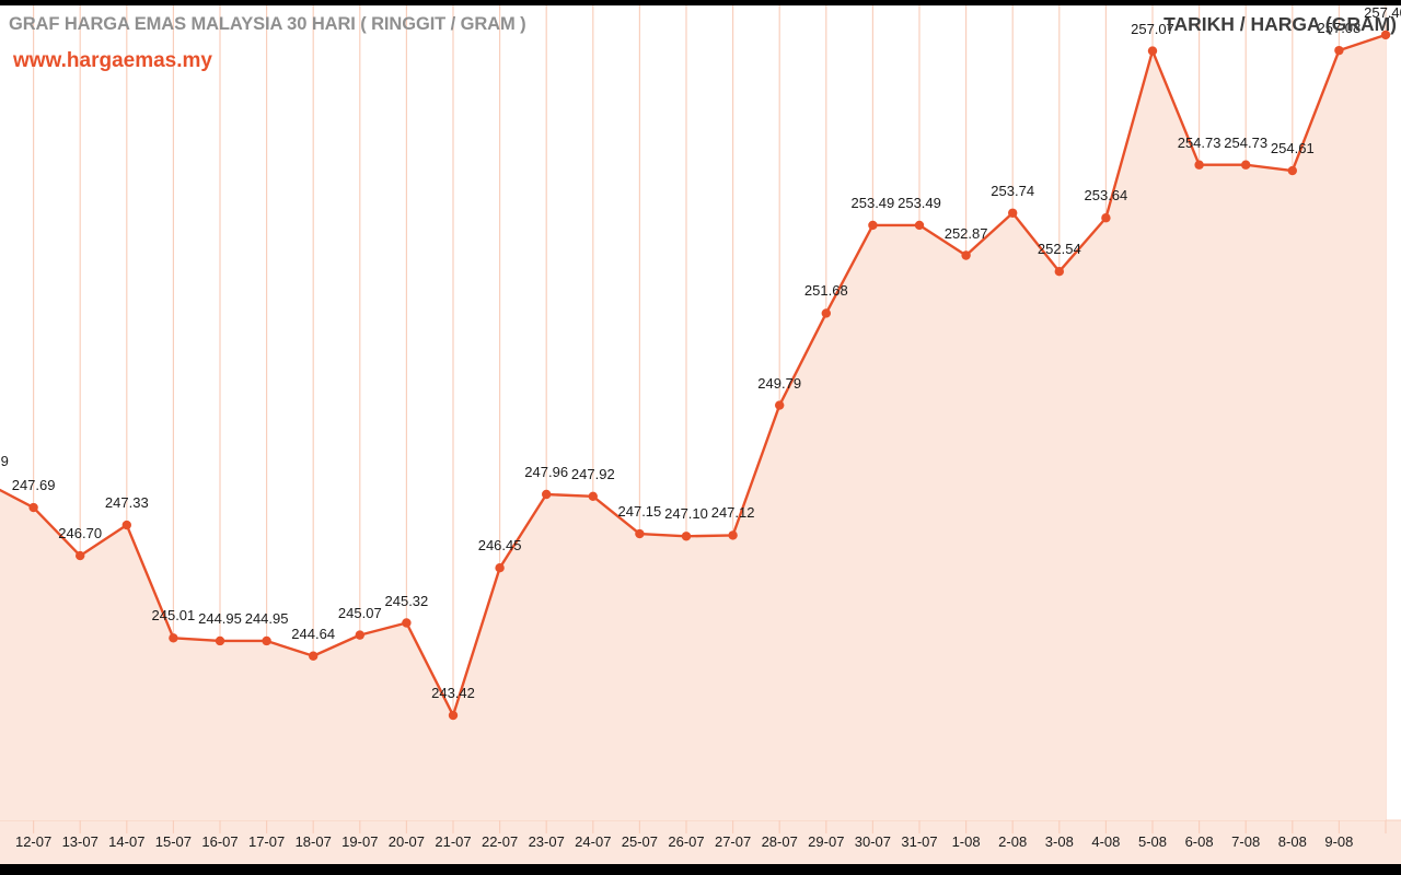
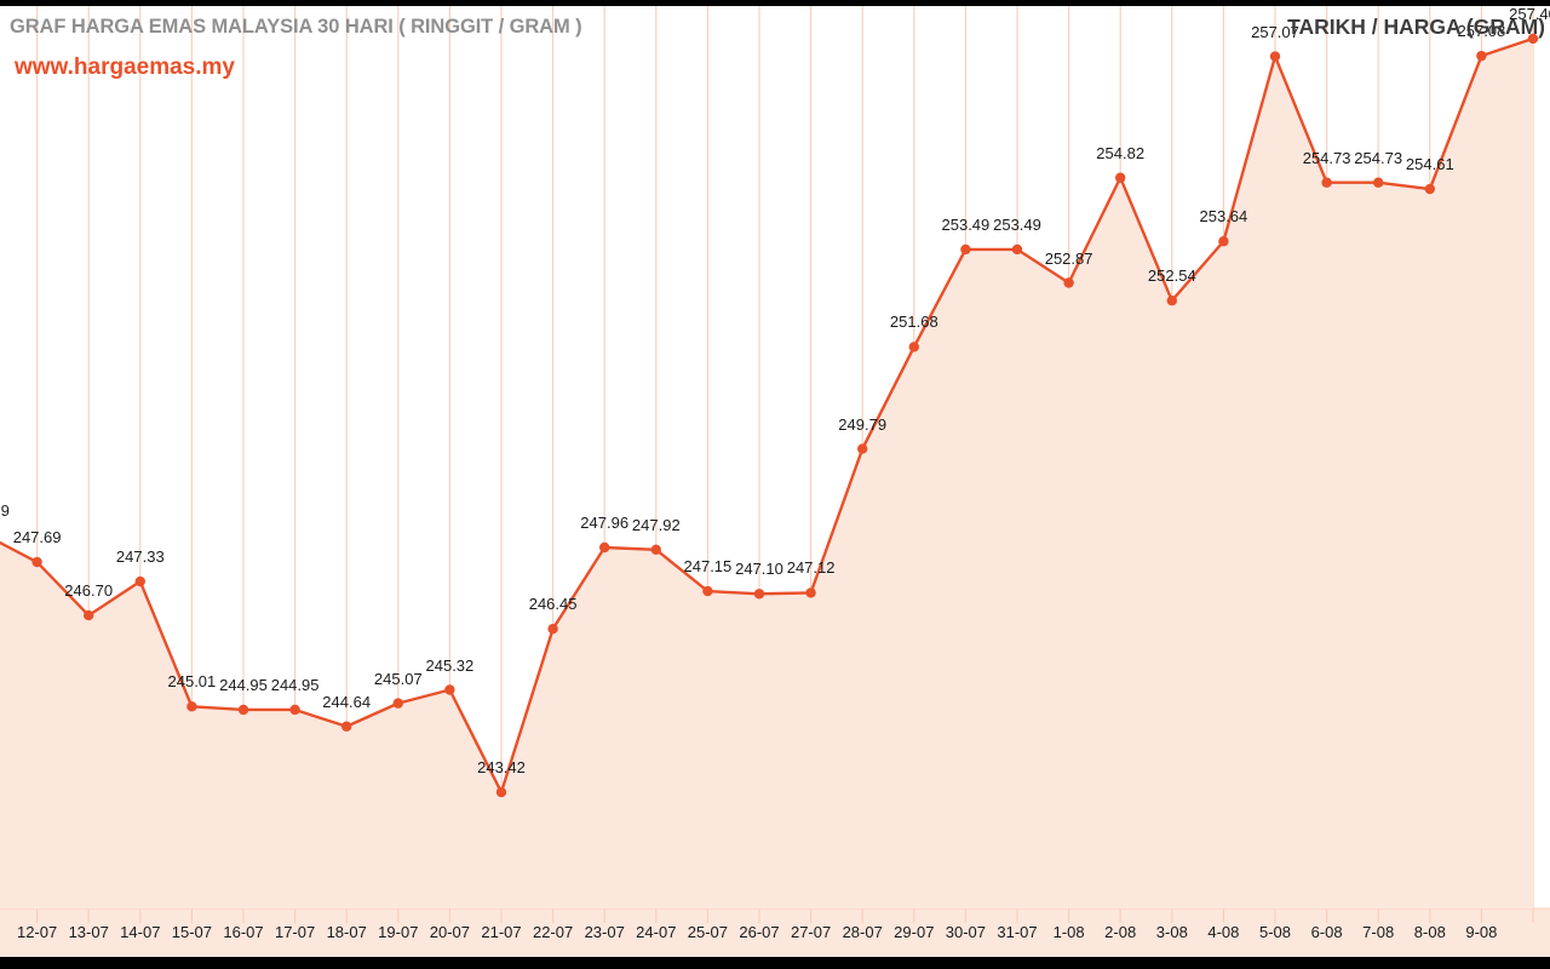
2-08: 253.74 -> 254.82
